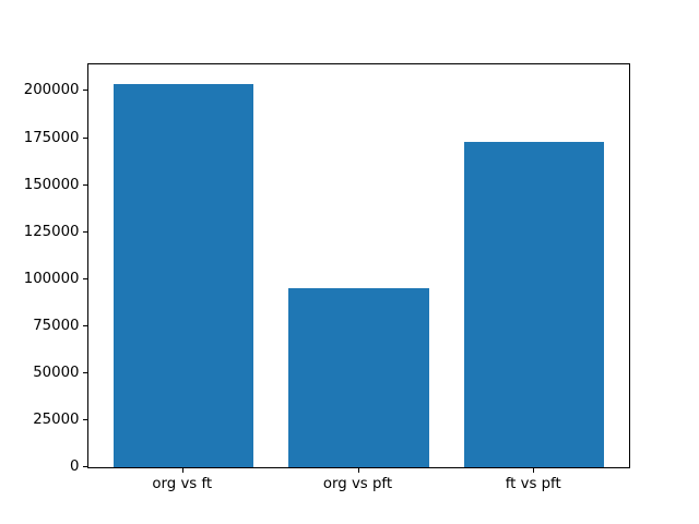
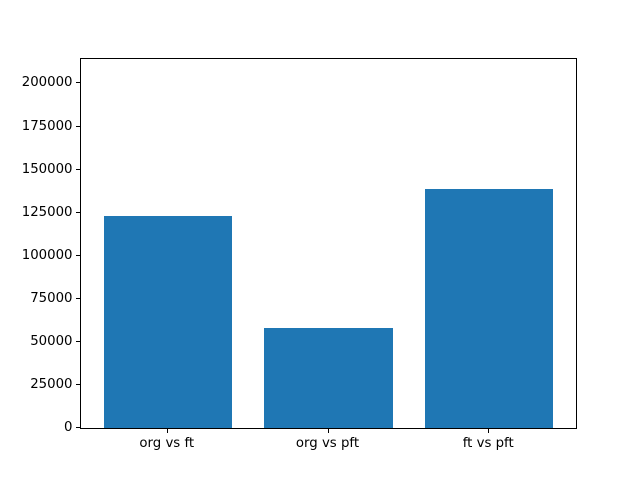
org vs ft: 204000 -> 123000
org vs pft: 95000 -> 58000
ft vs pft: 173000 -> 139000
